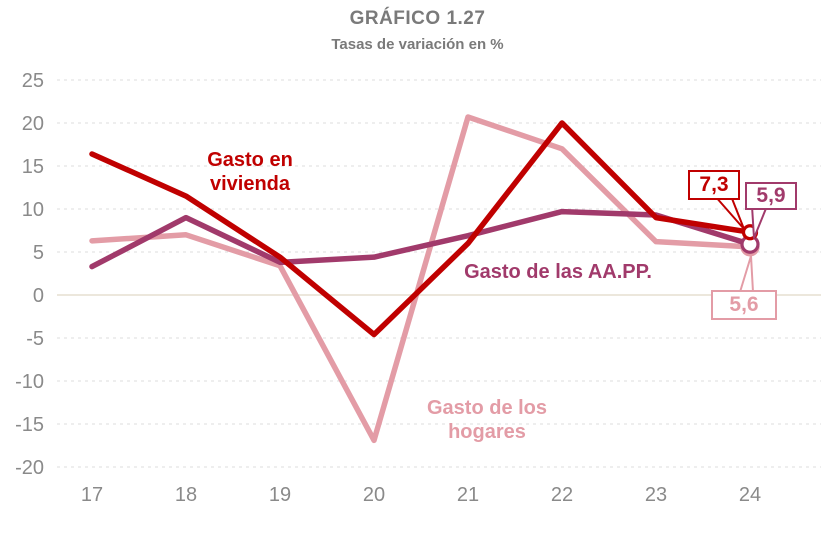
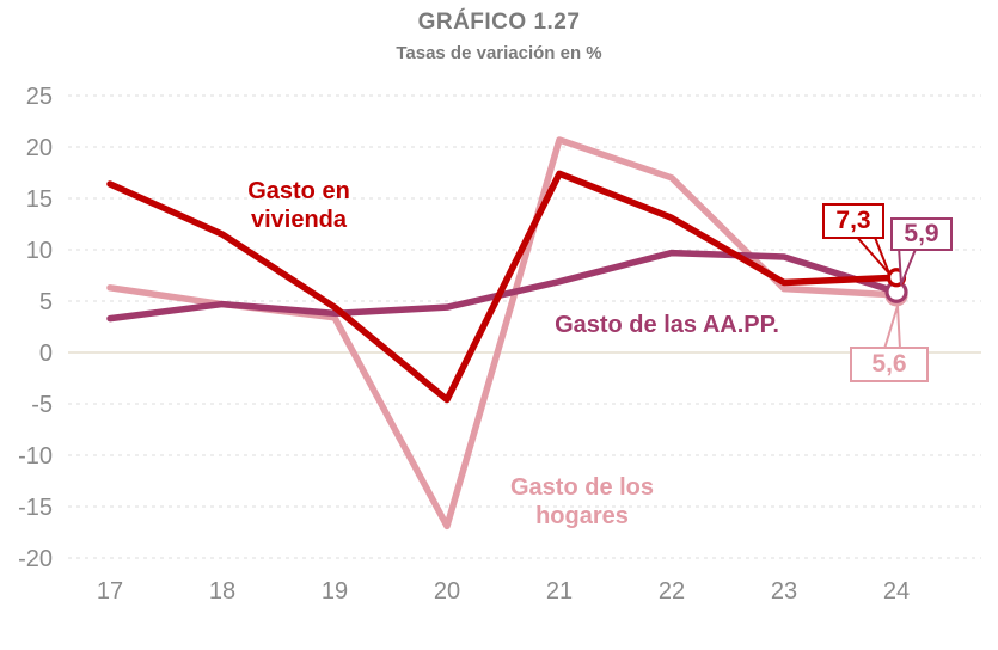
Gasto de los hogares/18: 7 -> 5
Gasto de las AA.PP./18: 9 -> 5
Gasto en vivienda/21: 6 -> 17
Gasto en vivienda/22: 20 -> 13
Gasto en vivienda/23: 9 -> 7
